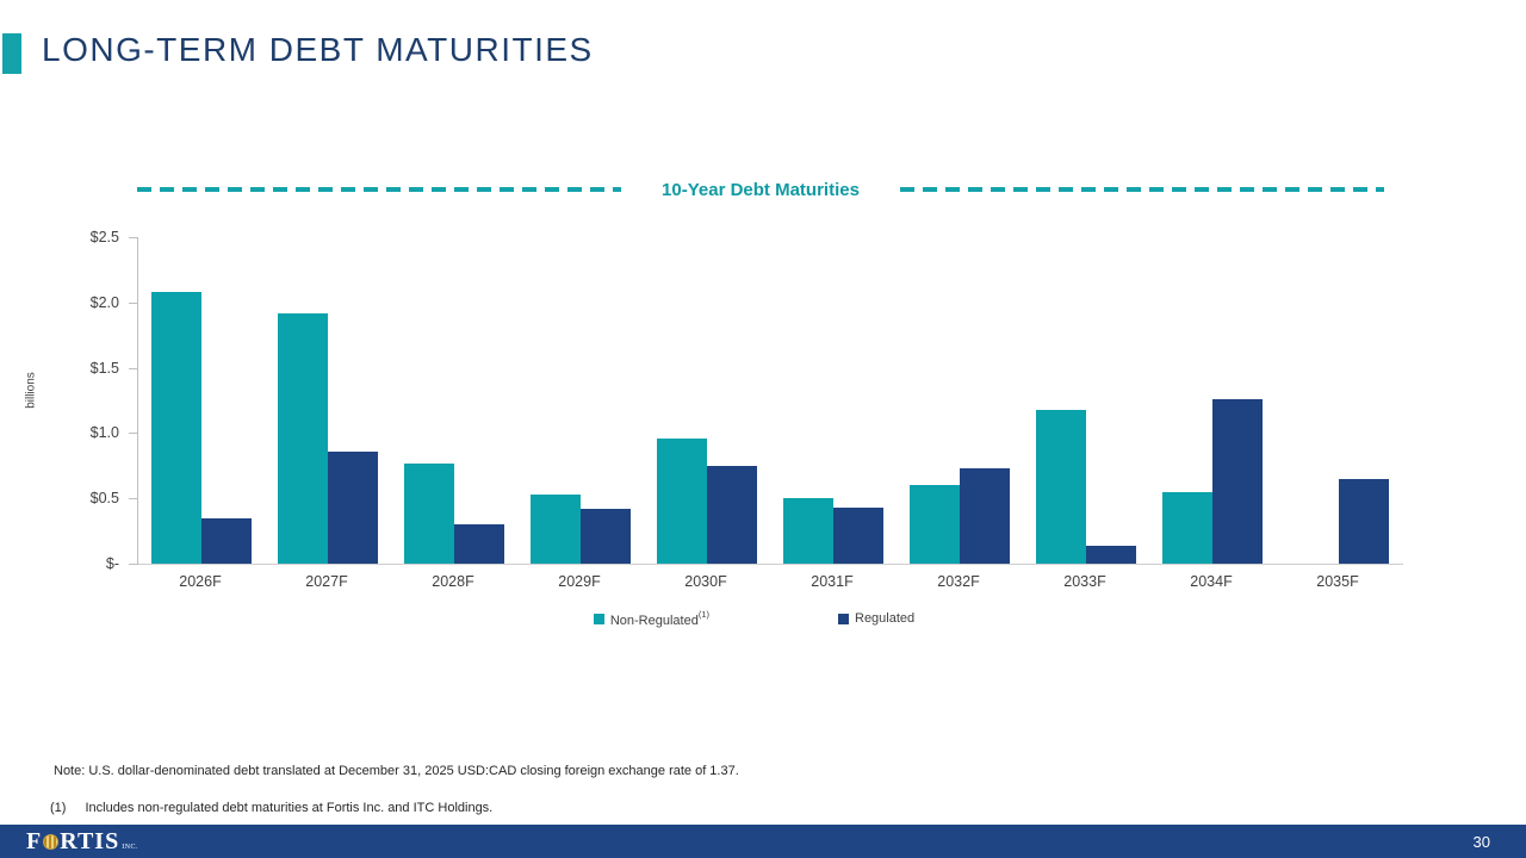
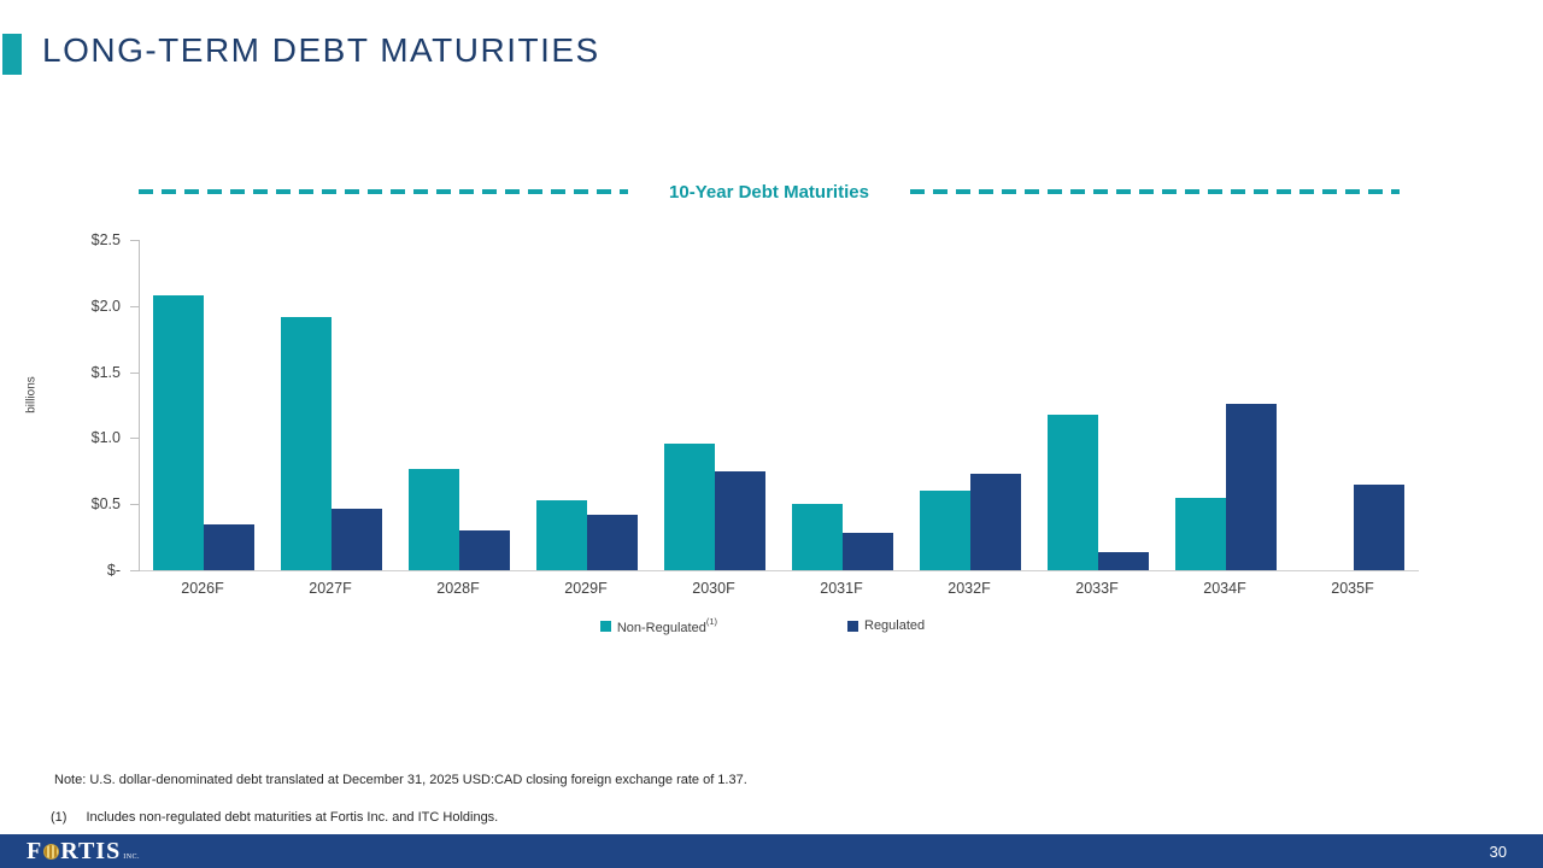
Regulated/2027F: $0.86 -> $0.47
Regulated/2031F: $0.43 -> $0.28
